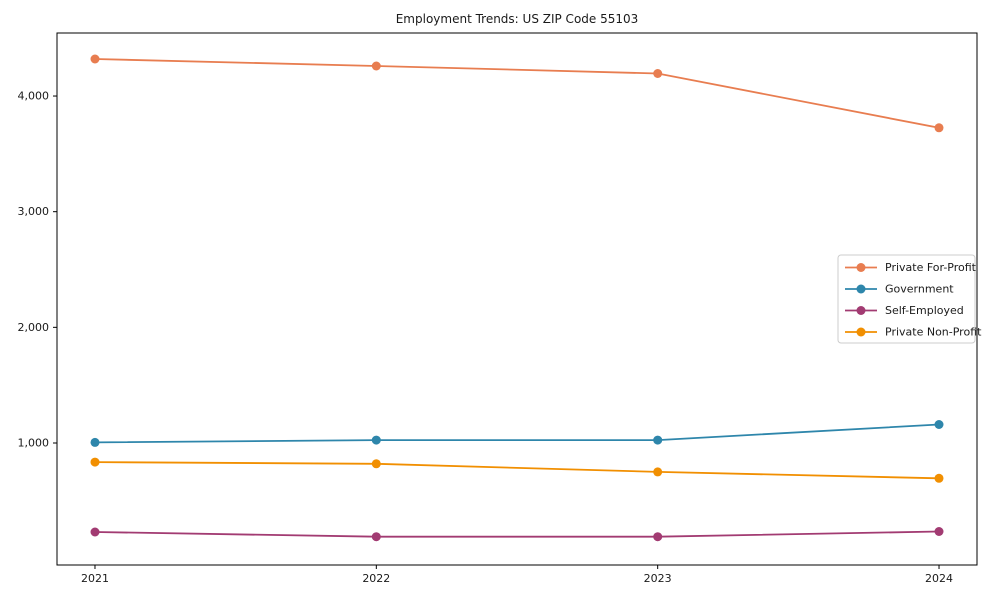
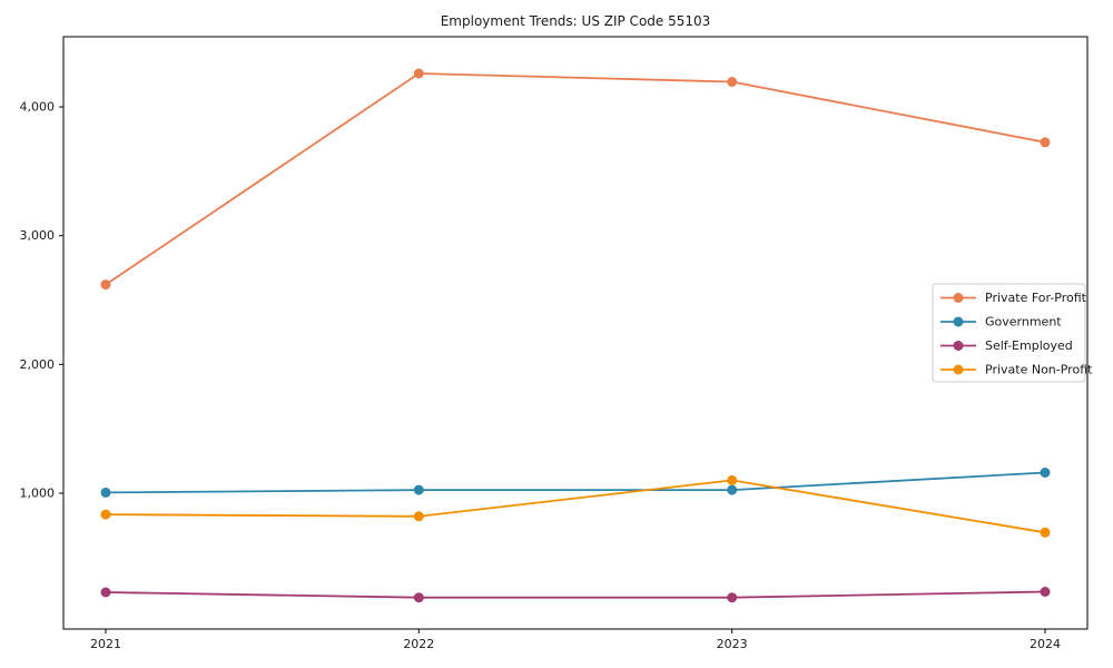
Private For-Profit/2021: 4320 -> 2620
Private Non-Profit/2023: 750 -> 1100
